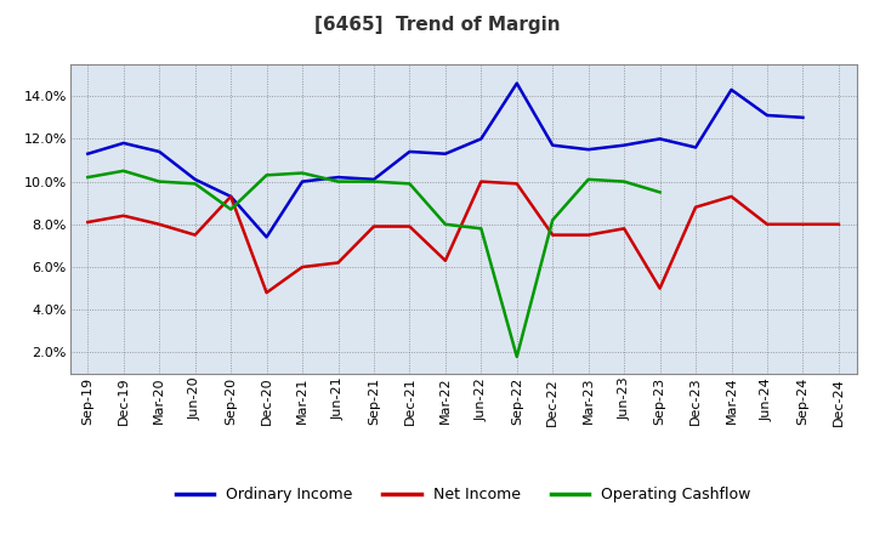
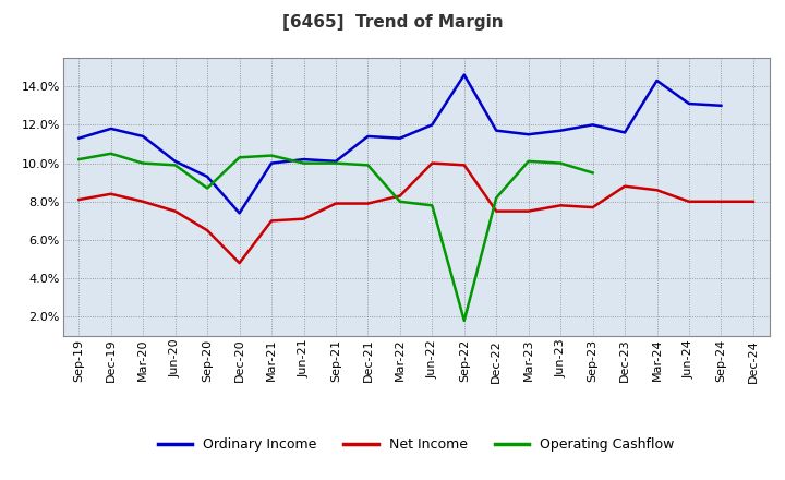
Net Income/Sep-20: 9.3% -> 6.5%
Net Income/Mar-21: 6.0% -> 7.0%
Net Income/Jun-21: 6.2% -> 7.1%
Net Income/Mar-22: 6.3% -> 8.3%
Net Income/Sep-23: 5.0% -> 7.7%
Net Income/Mar-24: 9.3% -> 8.6%
